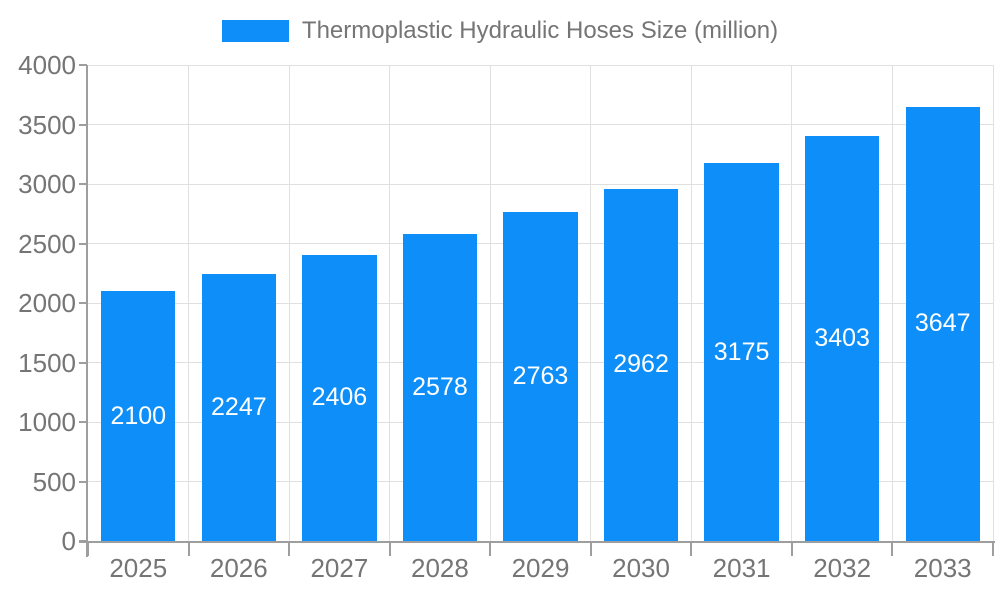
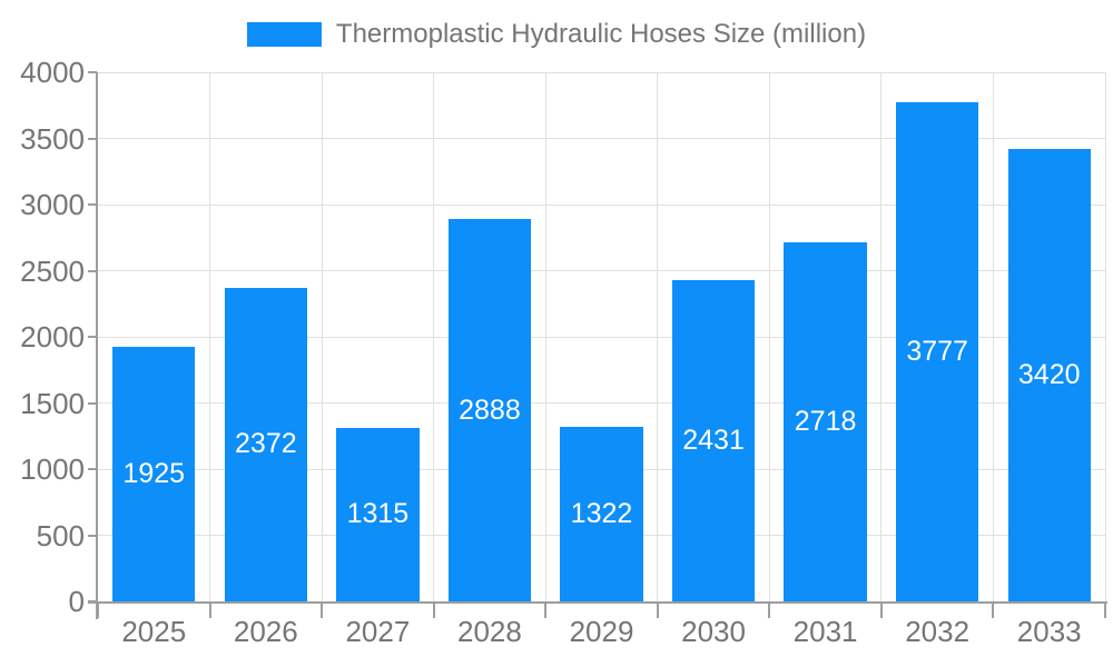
2025: 2100 -> 1925
2026: 2247 -> 2372
2027: 2406 -> 1315
2028: 2578 -> 2888
2029: 2763 -> 1322
2030: 2962 -> 2431
2031: 3175 -> 2718
2032: 3403 -> 3777
2033: 3647 -> 3420
